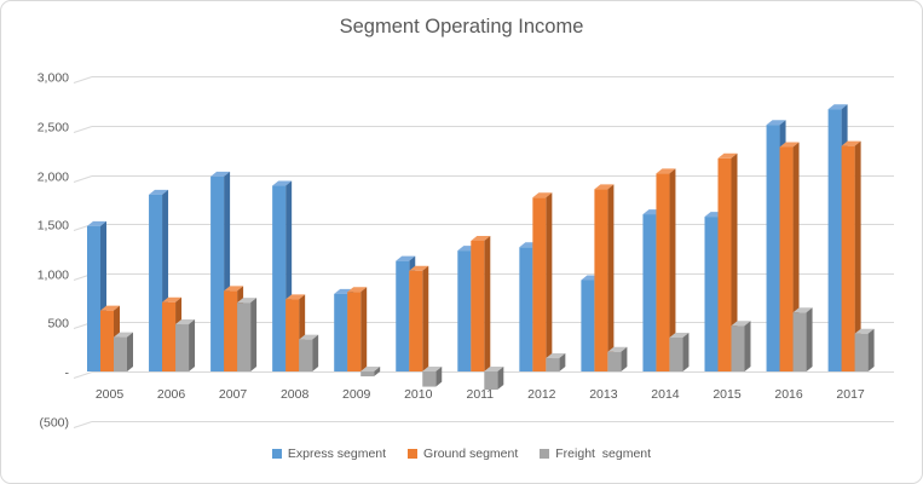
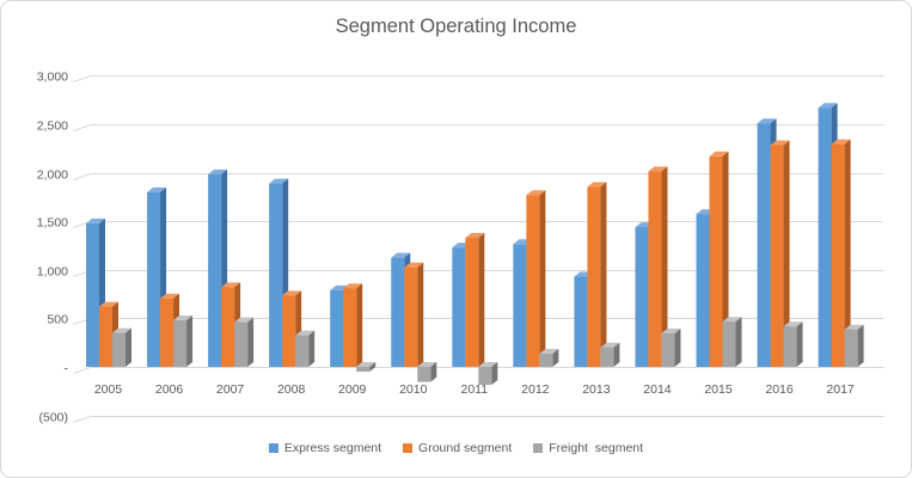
Freight segment/2007: 700 -> 500
Express segment/2014: 1600 -> 1400
Freight segment/2016: 600 -> 400
